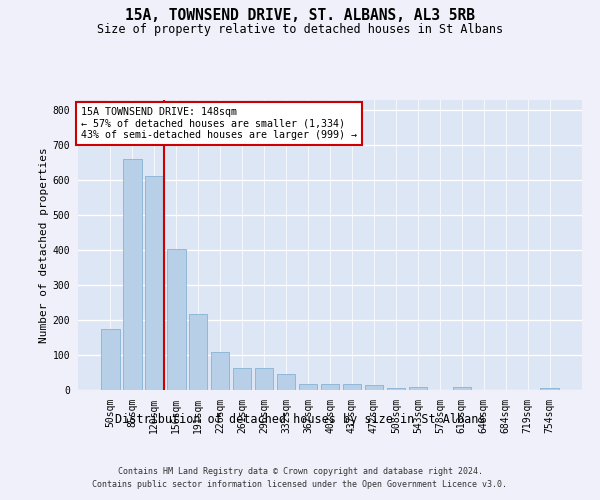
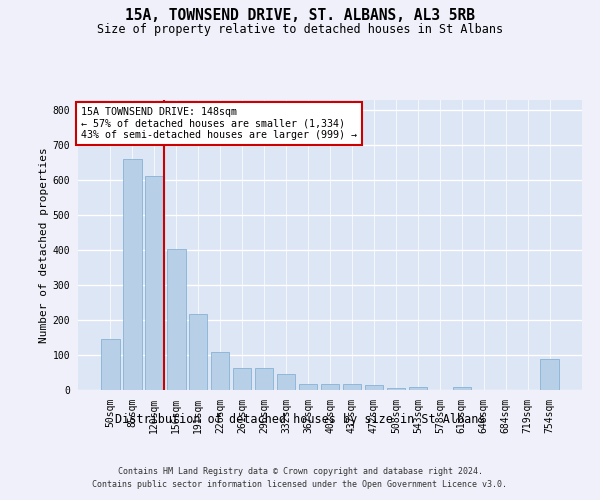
50sqm: 175 -> 145
754sqm: 7 -> 90
